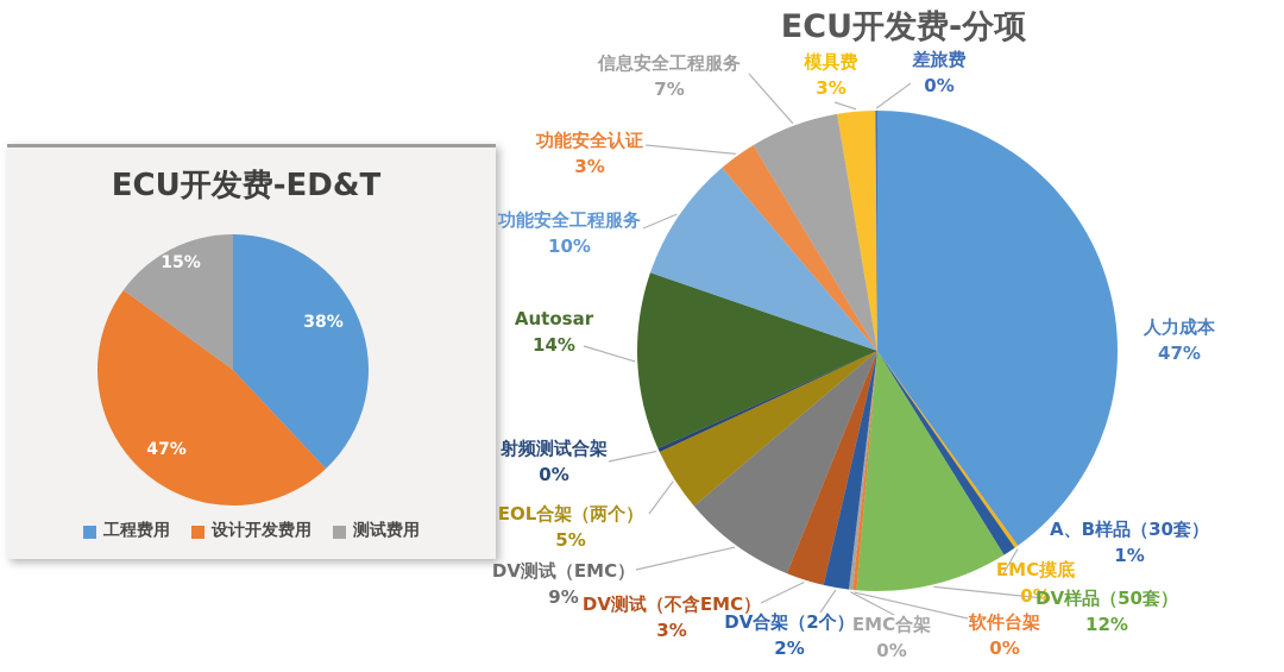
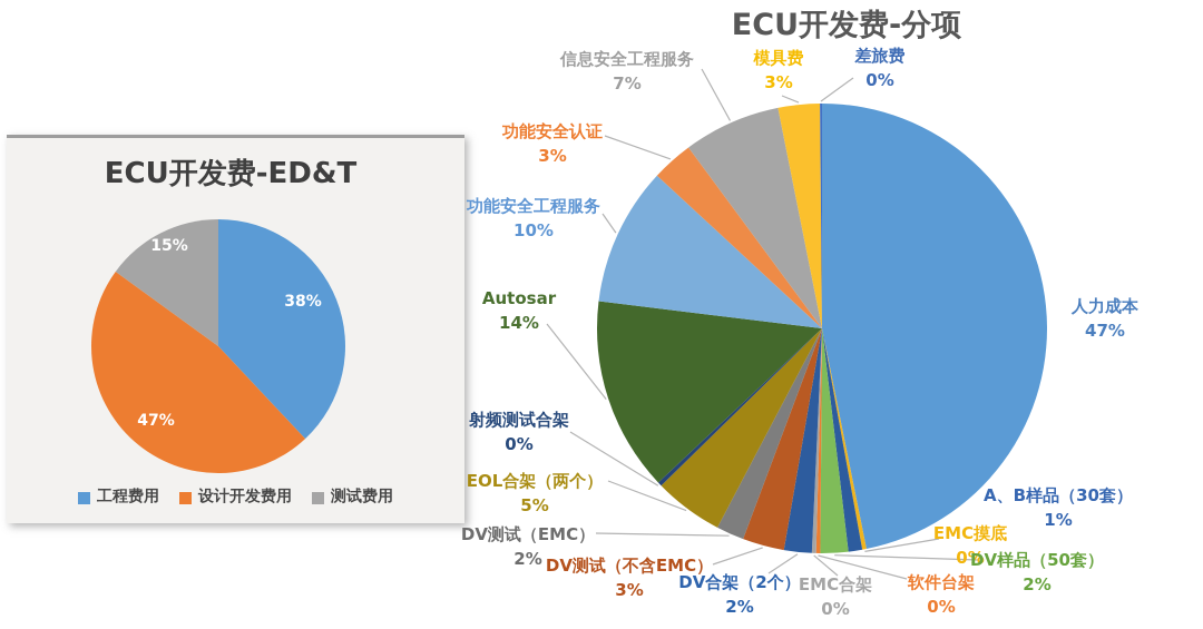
ECU开发费-分项/DV样品（50套）: 12% -> 2%
ECU开发费-分项/DV测试（EMC）: 9% -> 2%
